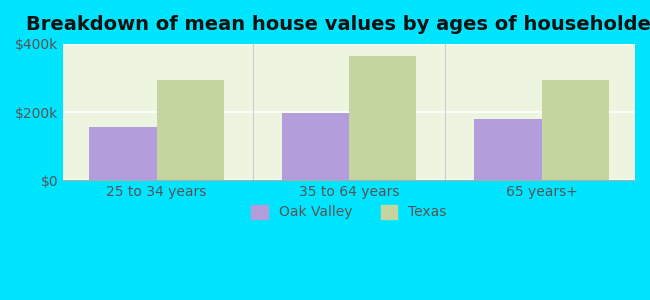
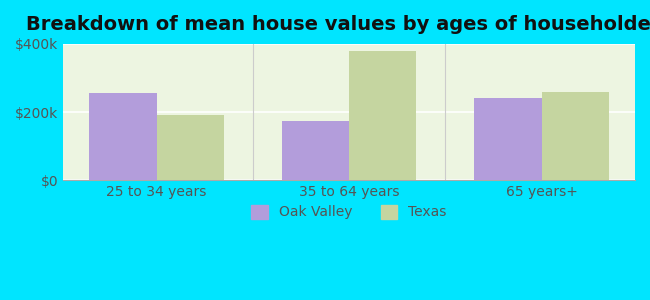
Oak Valley/25 to 34 years: $155k -> $255k
Texas/25 to 34 years: $295k -> $190k
Oak Valley/35 to 64 years: $197k -> $175k
Texas/35 to 64 years: $365k -> $380k
Oak Valley/65 years+: $180k -> $240k
Texas/65 years+: $295k -> $260k
